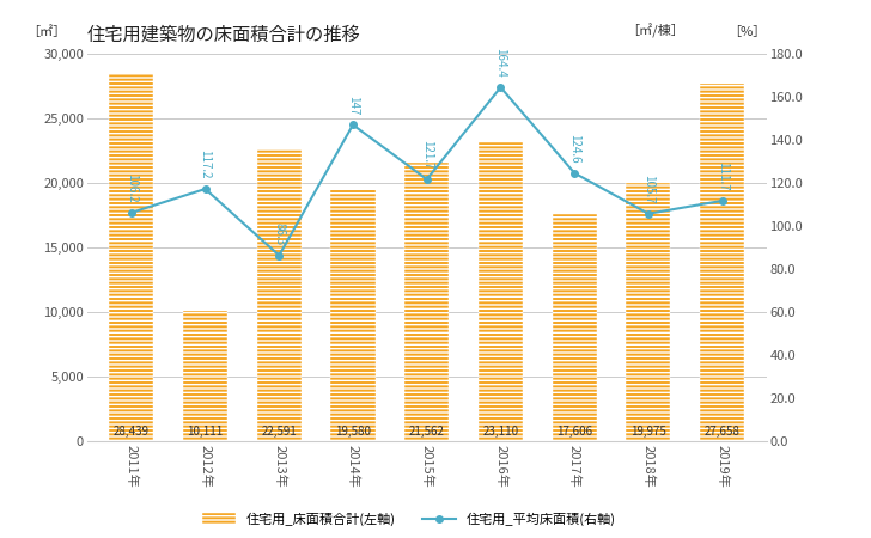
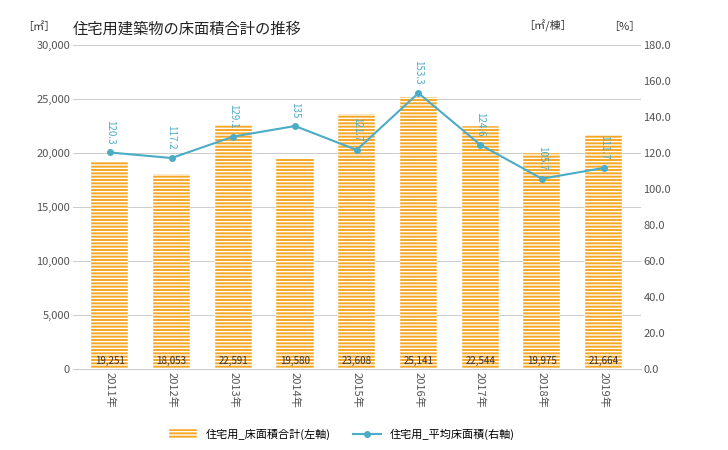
住宅用_床面積合計(左軸)/2011年: 28,439 -> 19,251
住宅用_平均床面積(右軸)/2011年: 106.2 -> 120.3
住宅用_床面積合計(左軸)/2012年: 10,111 -> 18,053
住宅用_平均床面積(右軸)/2013年: 86.3 -> 129.1
住宅用_平均床面積(右軸)/2014年: 147 -> 135
住宅用_床面積合計(左軸)/2015年: 21,562 -> 23,608
住宅用_床面積合計(左軸)/2016年: 23,110 -> 25,141
住宅用_平均床面積(右軸)/2016年: 164.4 -> 153.3
住宅用_床面積合計(左軸)/2017年: 17,606 -> 22,544
住宅用_床面積合計(左軸)/2019年: 27,658 -> 21,664
